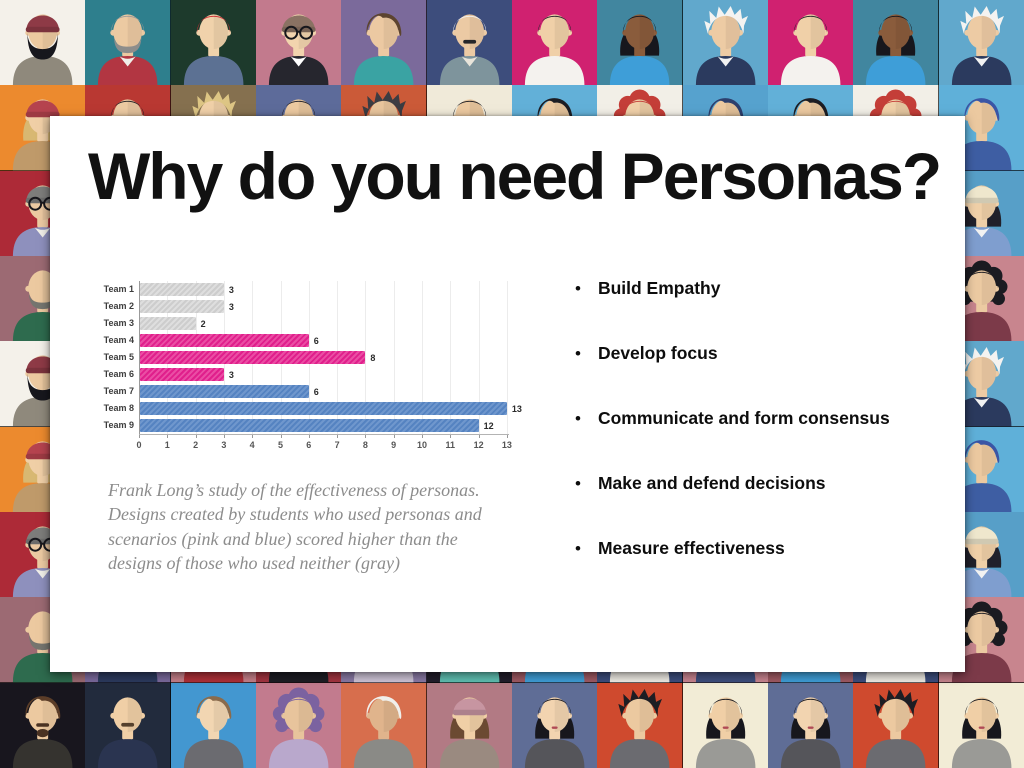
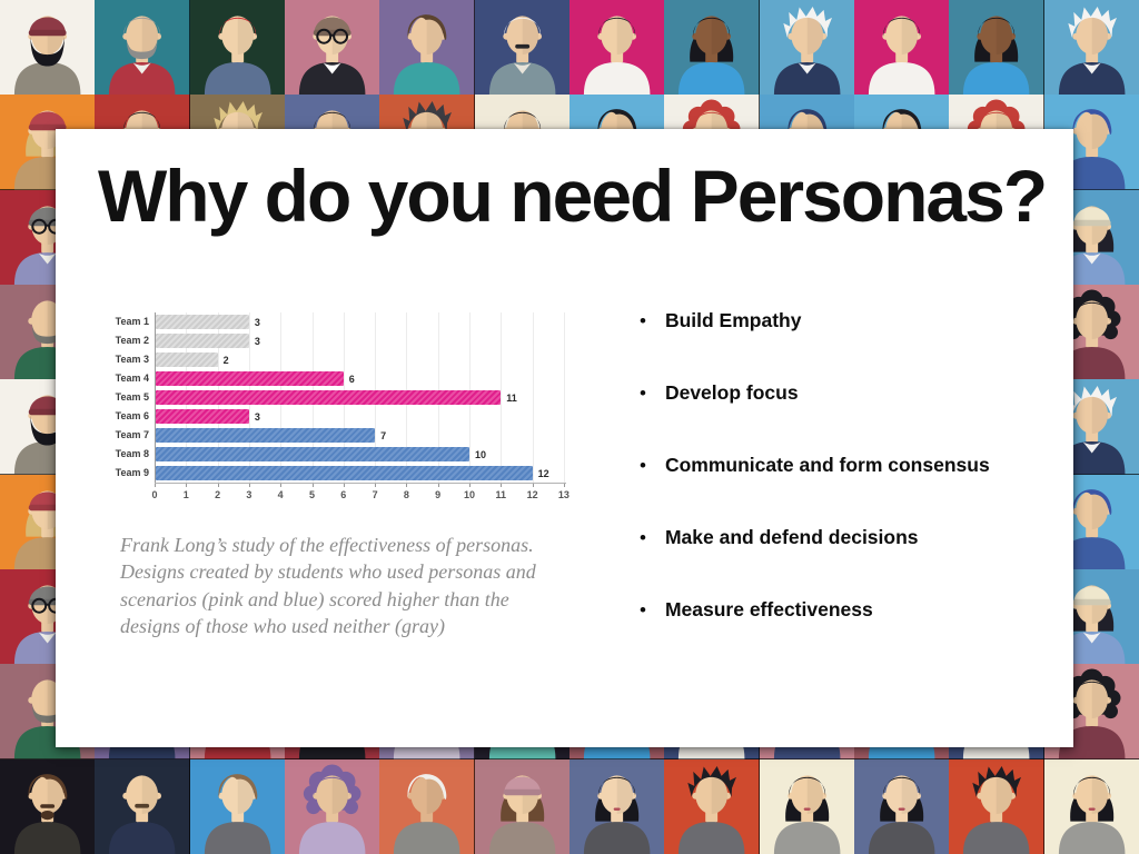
Team 5: 8 -> 11
Team 7: 6 -> 7
Team 8: 13 -> 10
